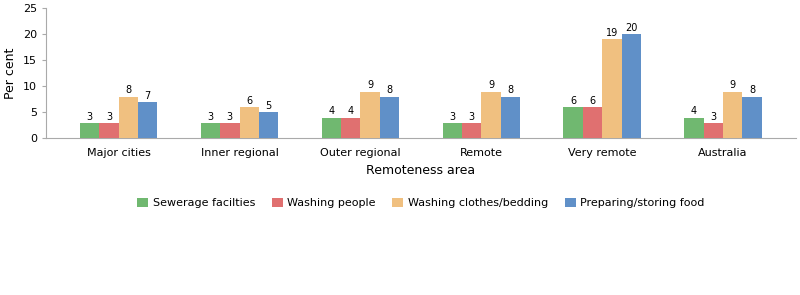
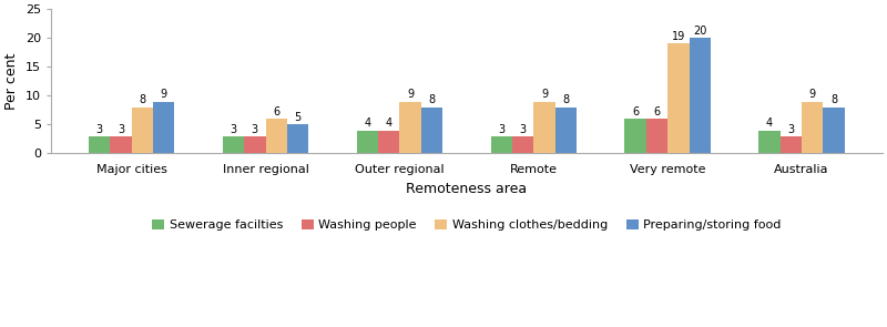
Preparing/storing food/Major cities: 7 -> 9
